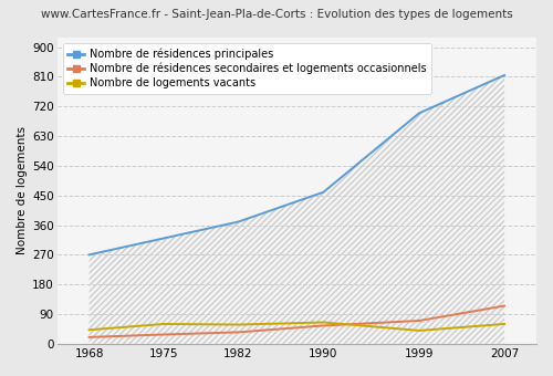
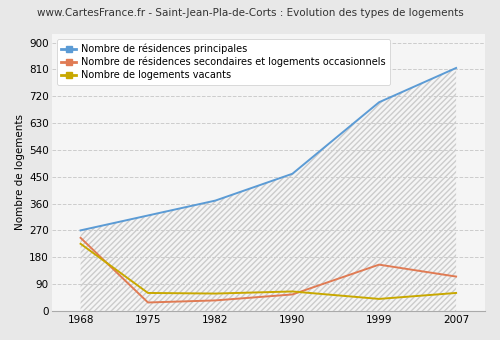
Nombre de résidences secondaires et logements occasionnels/1968: 20 -> 245
Nombre de logements vacants/1968: 42 -> 225
Nombre de résidences secondaires et logements occasionnels/1999: 70 -> 155
